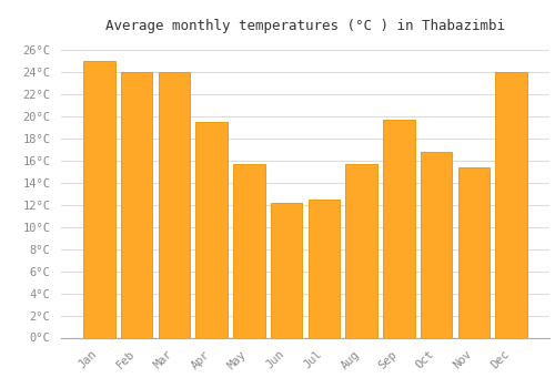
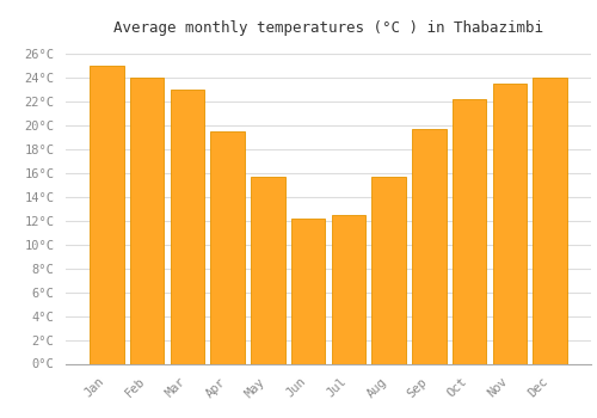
Mar: 24.0°C -> 23.0°C
Oct: 16.8°C -> 22.2°C
Nov: 15.4°C -> 23.5°C
